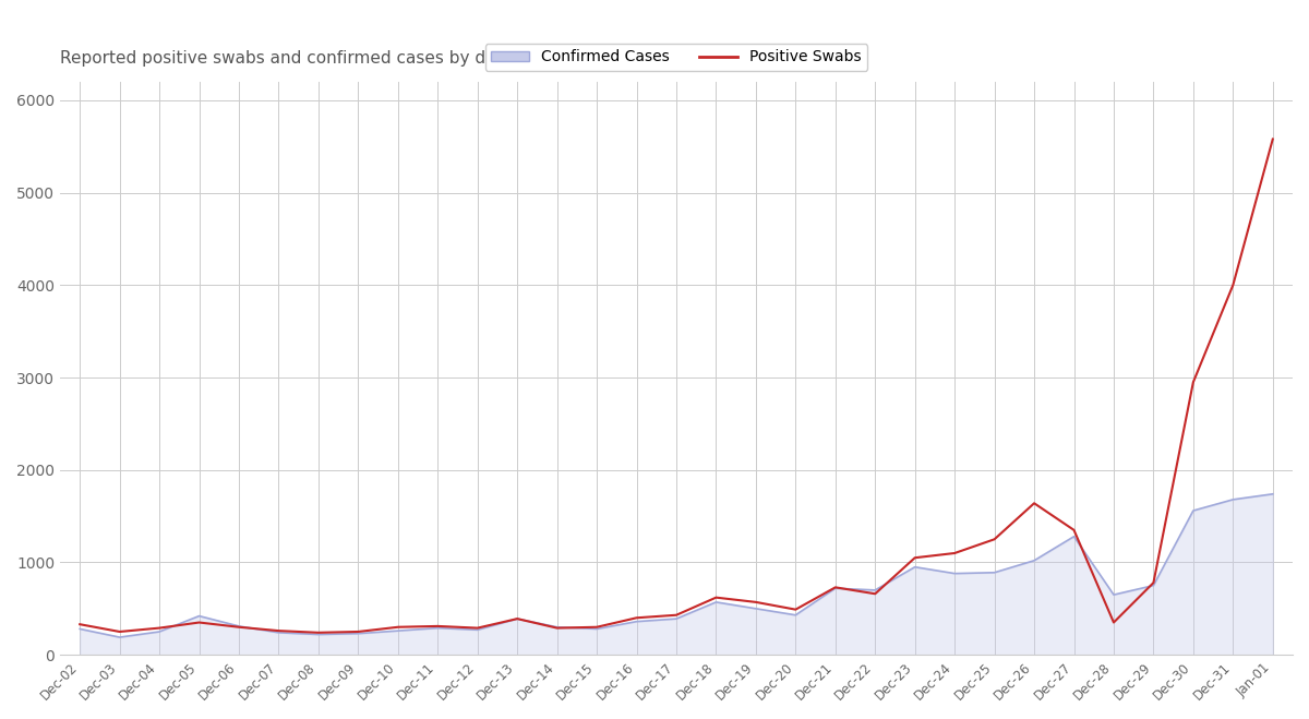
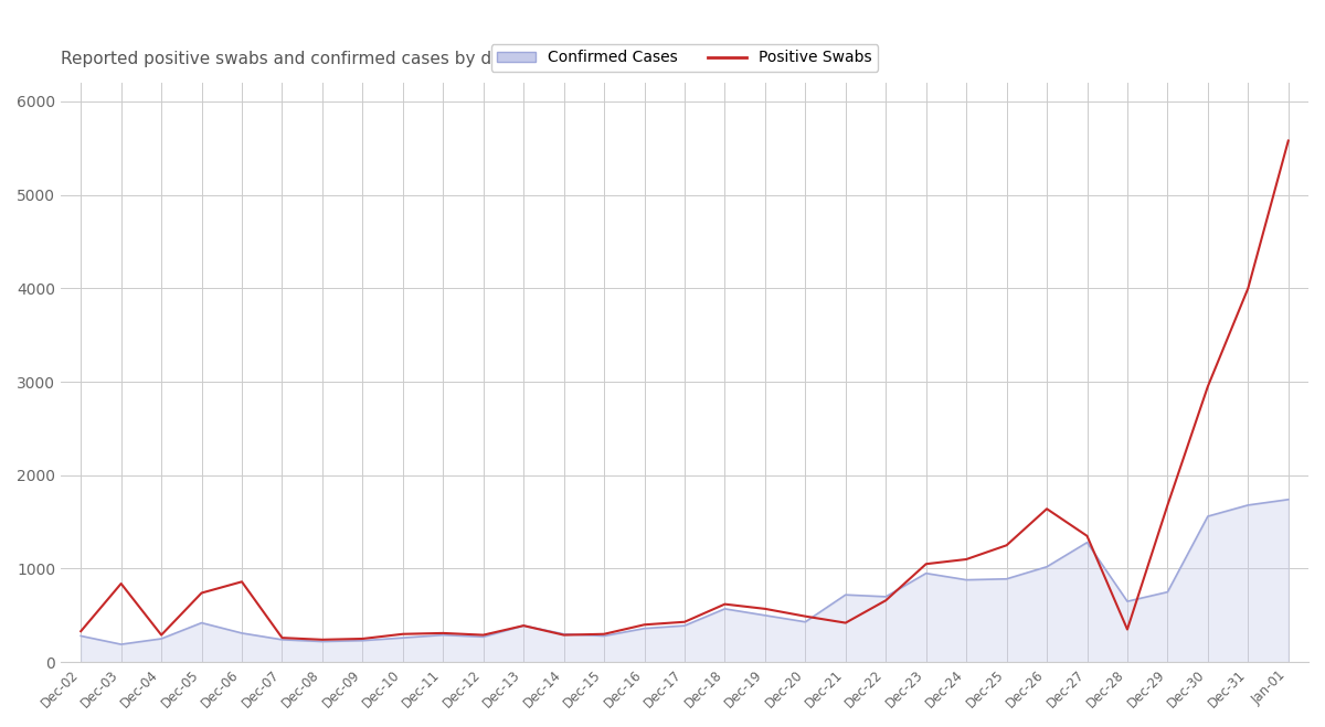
Positive Swabs/Dec-03: 250 -> 840
Positive Swabs/Dec-05: 350 -> 740
Positive Swabs/Dec-06: 300 -> 860
Positive Swabs/Dec-21: 730 -> 420
Positive Swabs/Dec-29: 780 -> 1680
